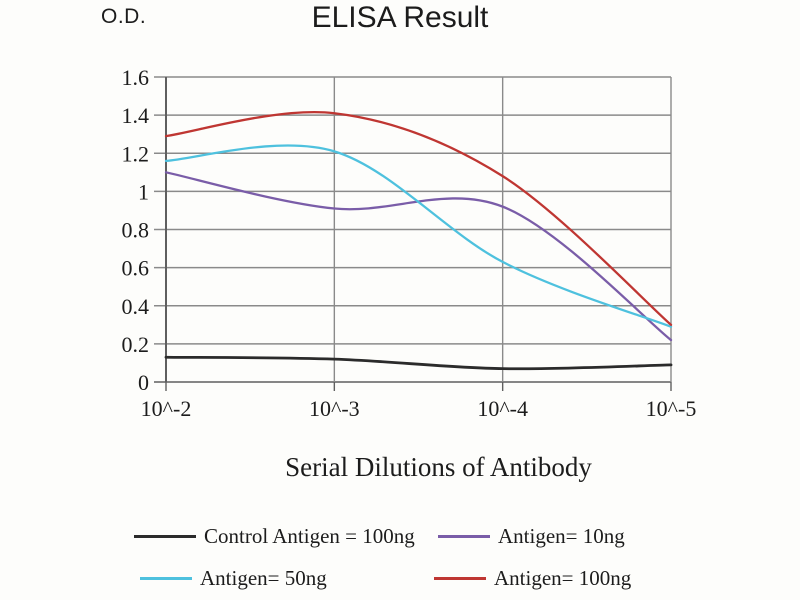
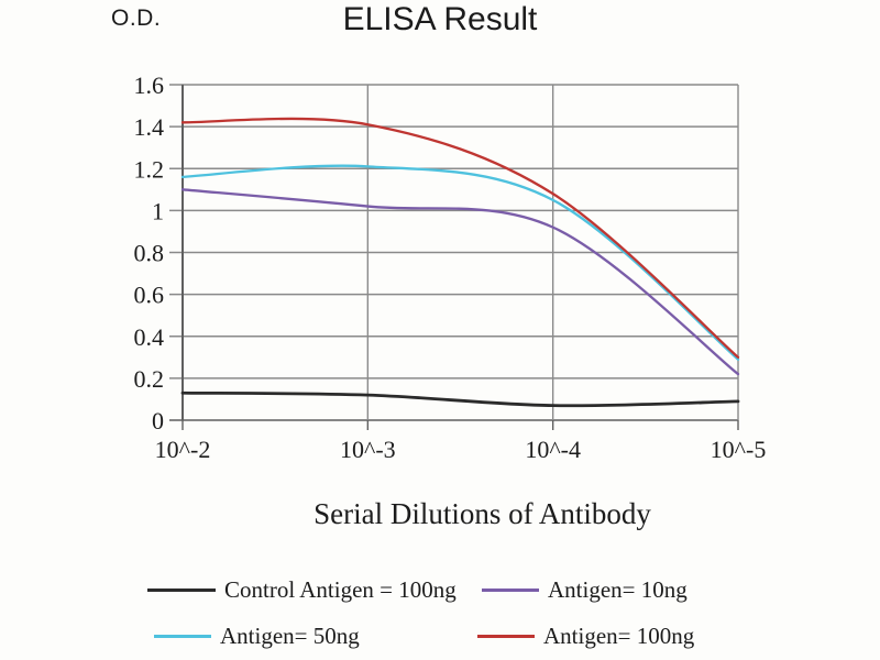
Antigen= 100ng/10^-2: 1.29 -> 1.42
Antigen= 10ng/10^-3: 0.91 -> 1.02
Antigen= 50ng/10^-4: 0.63 -> 1.05
